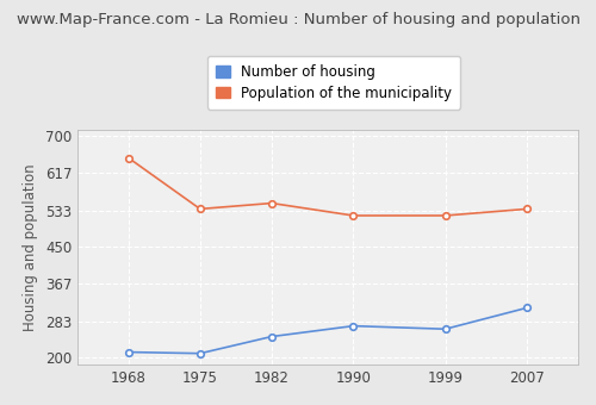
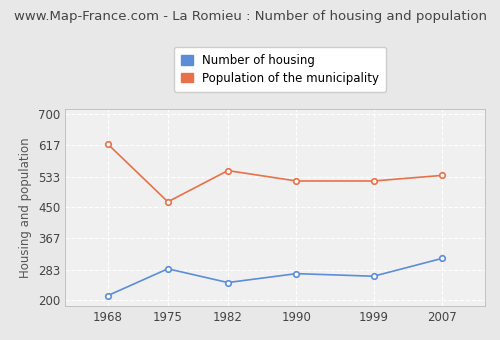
Population of the municipality/1968: 651 -> 620
Number of housing/1975: 210 -> 285
Population of the municipality/1975: 536 -> 465
